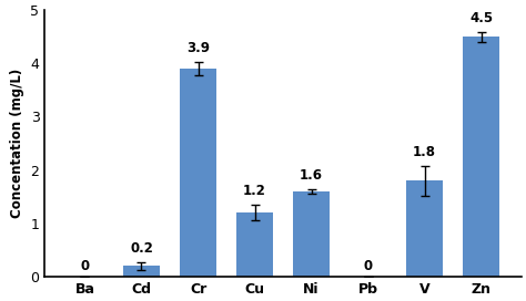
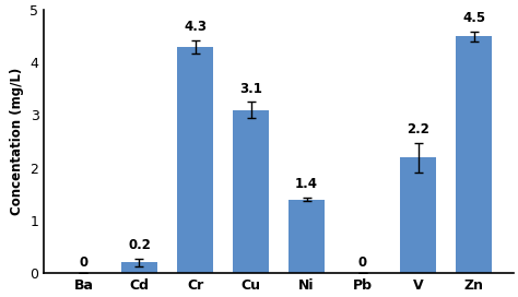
Cr: 3.9 -> 4.3
Cu: 1.2 -> 3.1
Ni: 1.6 -> 1.4
V: 1.8 -> 2.2
